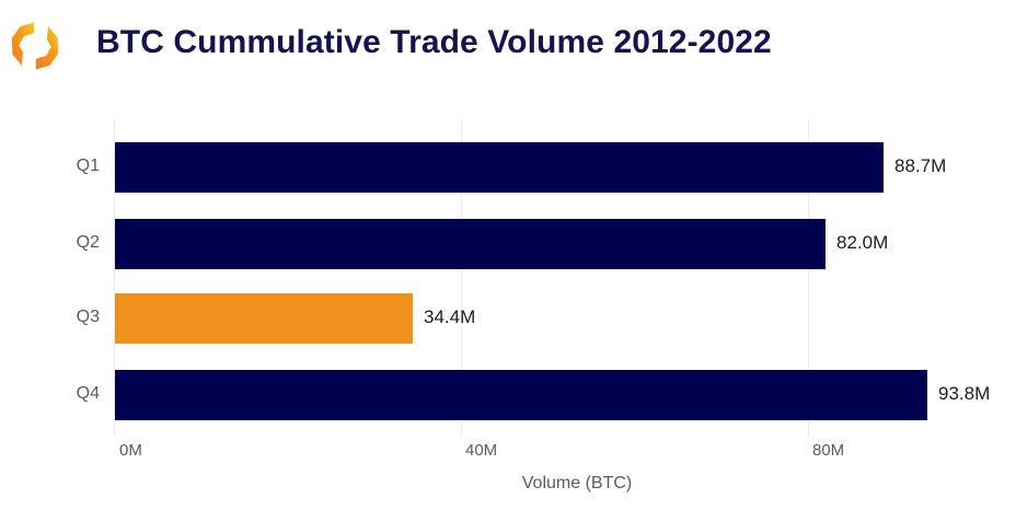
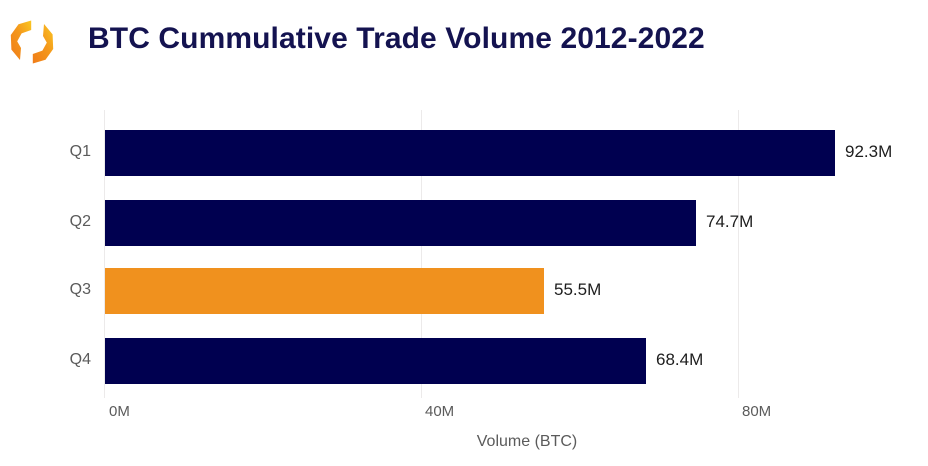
Q1: 88.7M -> 92.3M
Q2: 82.0M -> 74.7M
Q3: 34.4M -> 55.5M
Q4: 93.8M -> 68.4M
